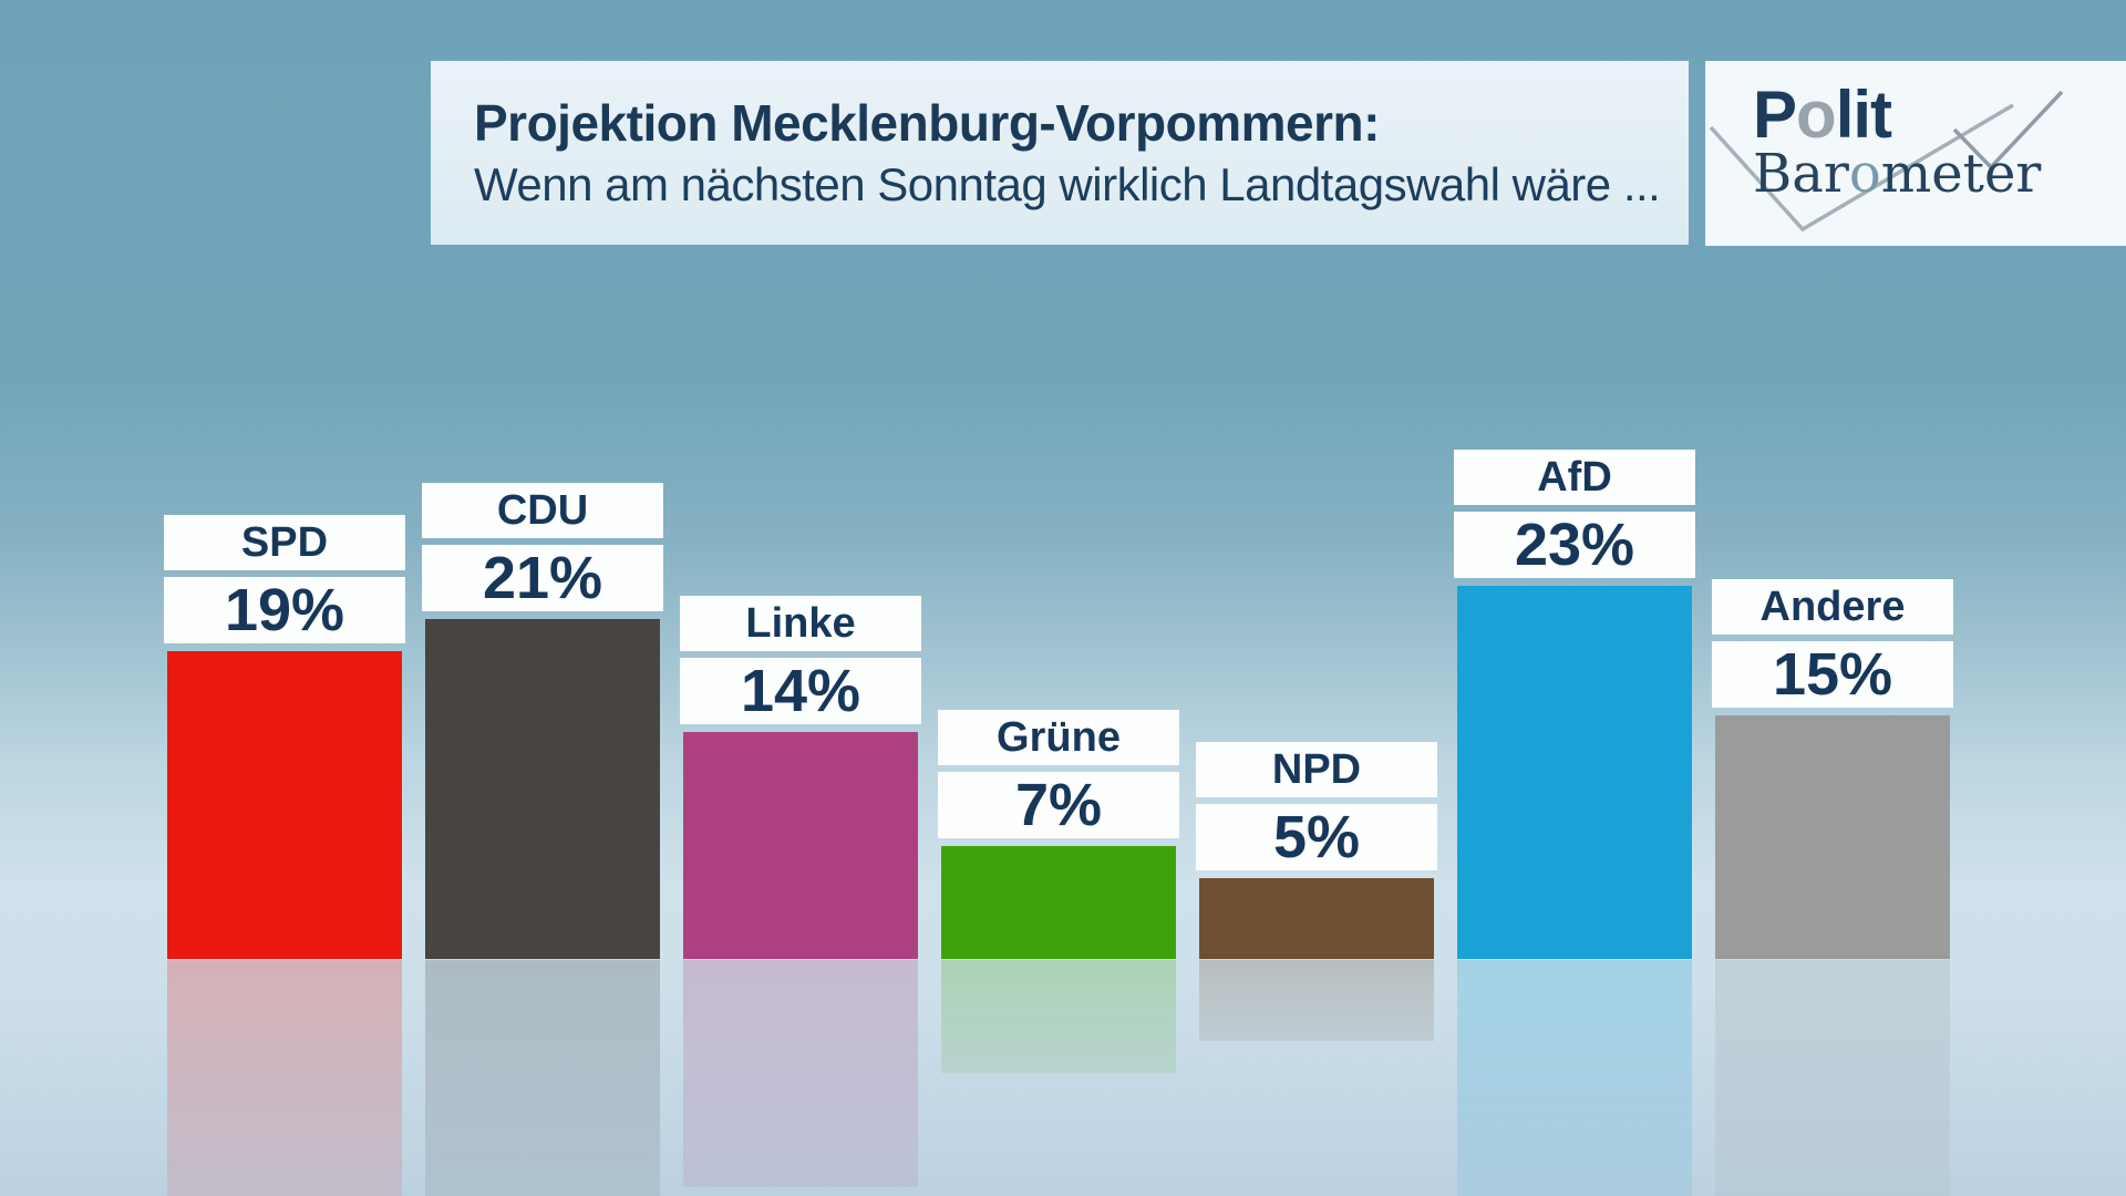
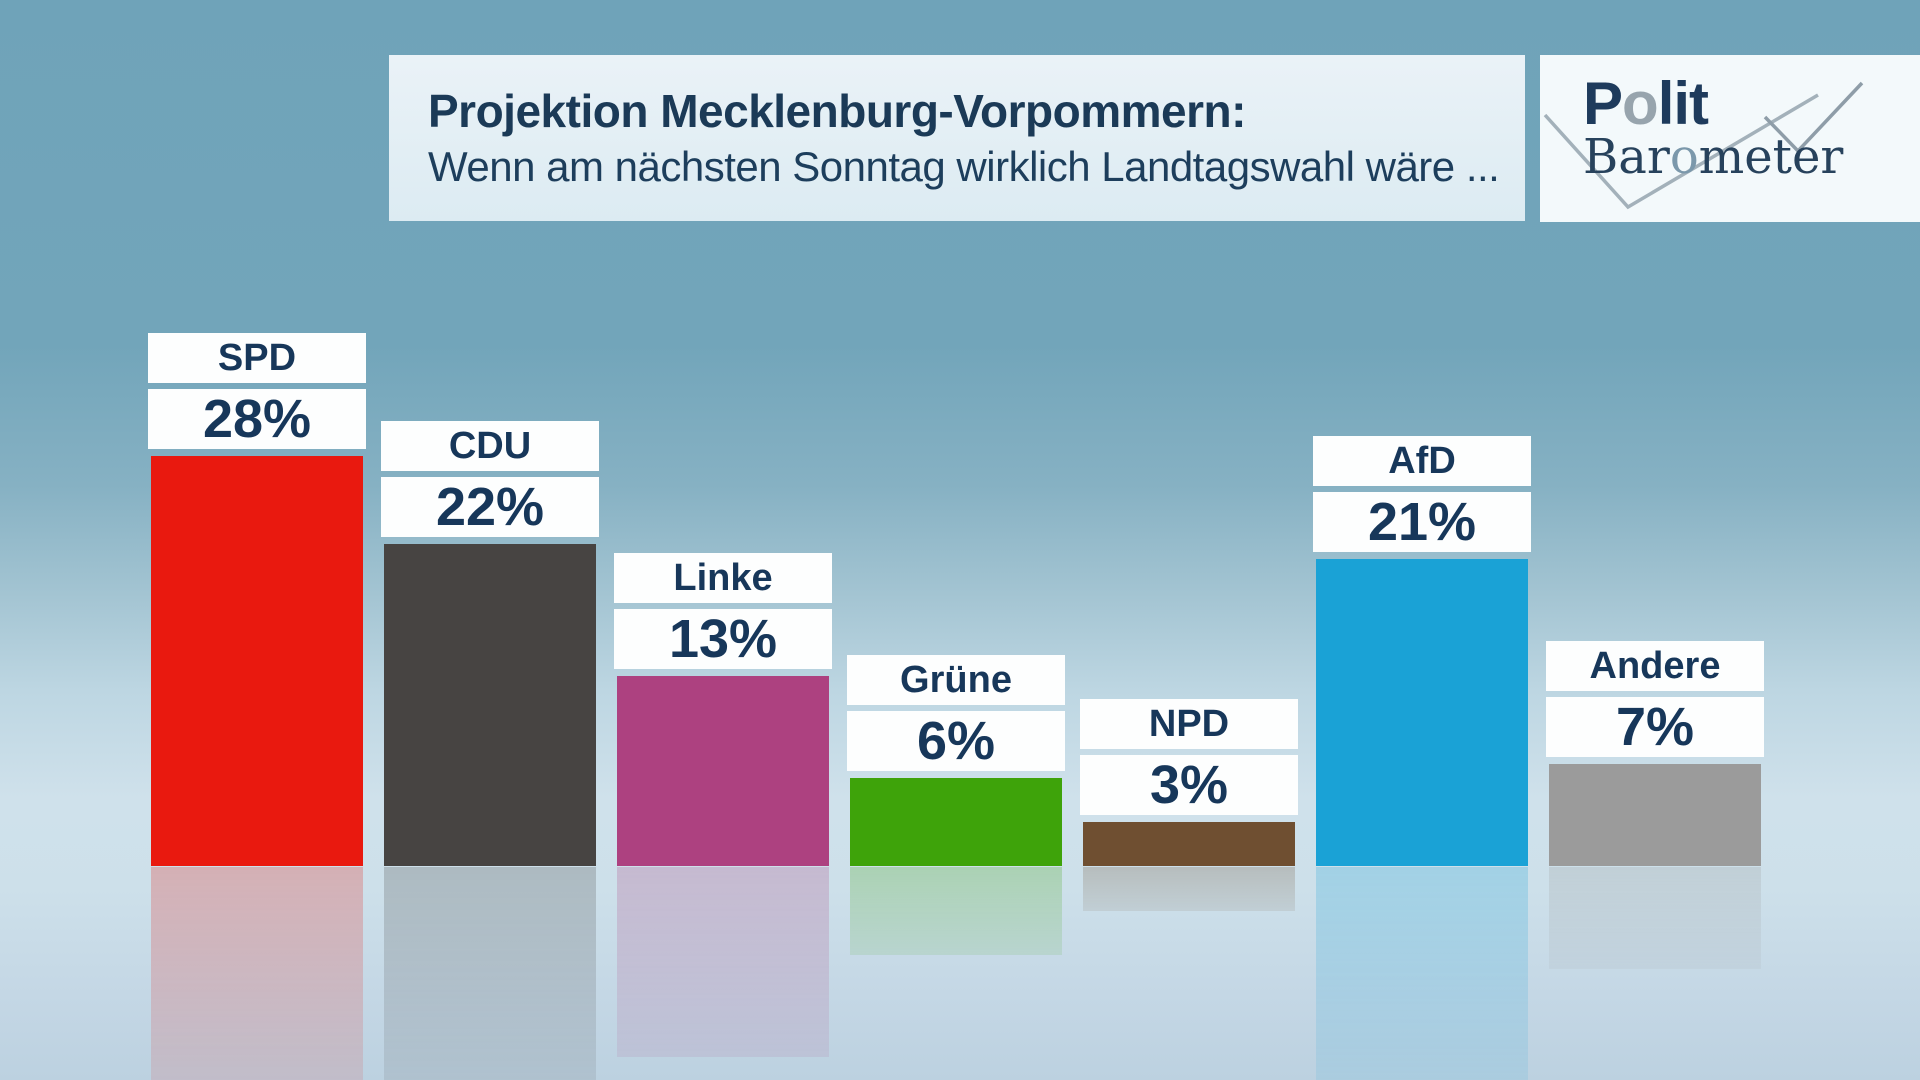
SPD: 19% -> 28%
CDU: 21% -> 22%
Linke: 14% -> 13%
Grüne: 7% -> 6%
NPD: 5% -> 3%
AfD: 23% -> 21%
Andere: 15% -> 7%
